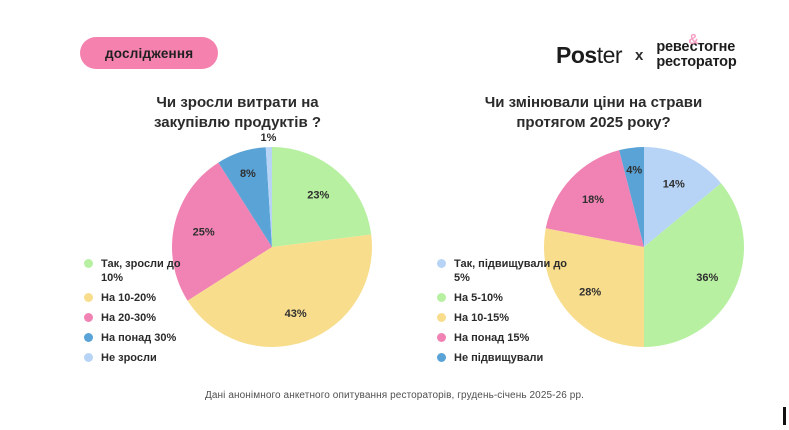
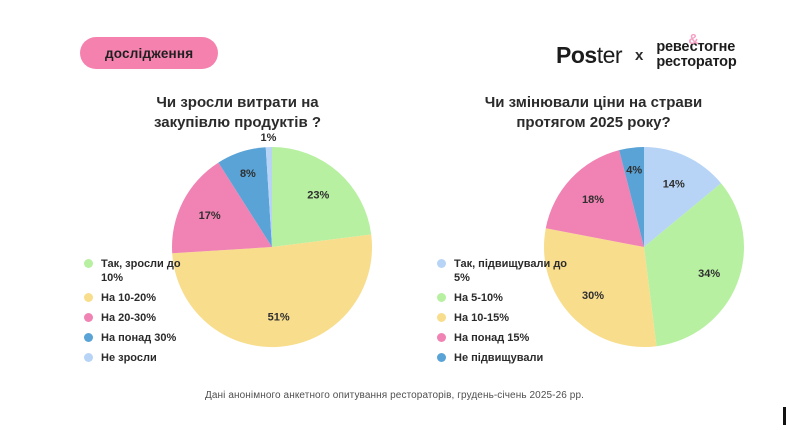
Чи зросли витрати на закупівлю продуктів ?/На 10-20%: 43% -> 51%
Чи зросли витрати на закупівлю продуктів ?/На 20-30%: 25% -> 17%
Чи змінювали ціни на страви протягом 2025 року?/На 5-10%: 36% -> 34%
Чи змінювали ціни на страви протягом 2025 року?/На 10-15%: 28% -> 30%
